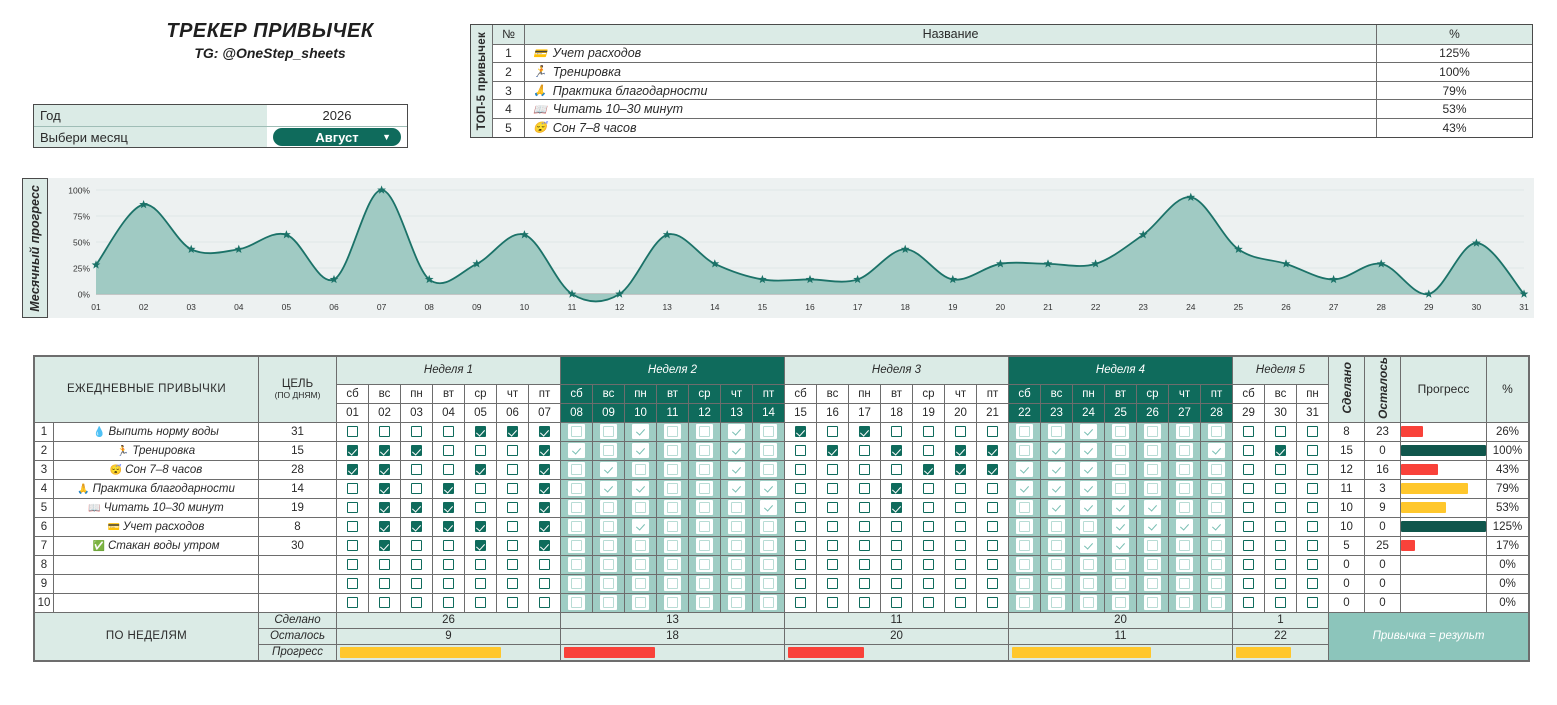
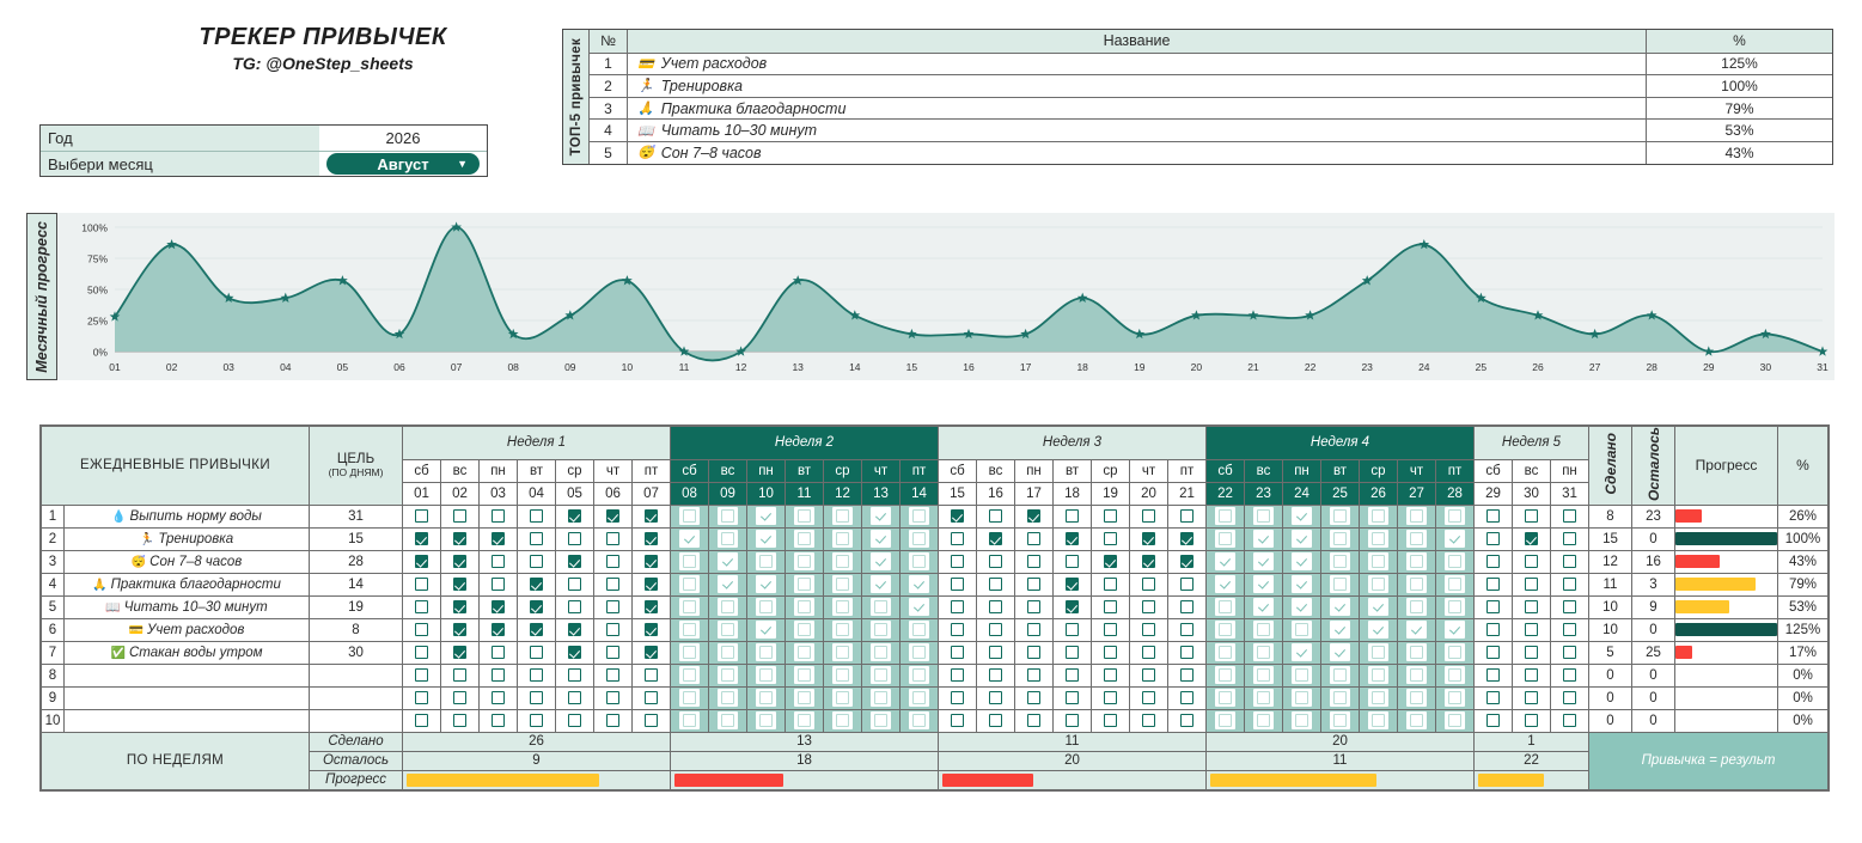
24: 93% -> 86%
30: 49% -> 14%
